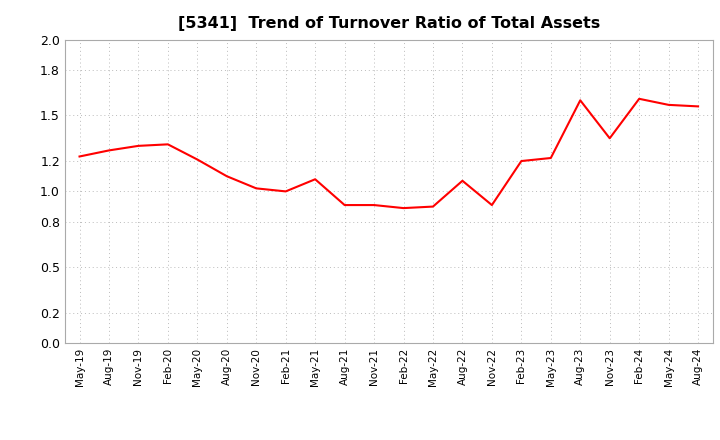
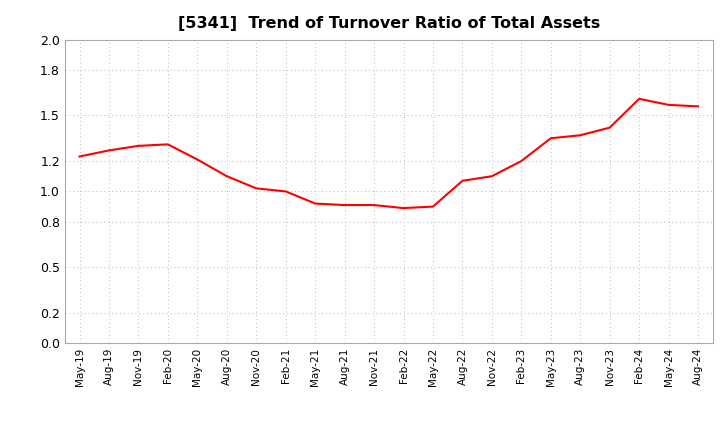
May-21: 1.08 -> 0.92
Nov-22: 0.91 -> 1.10
May-23: 1.22 -> 1.35
Aug-23: 1.60 -> 1.37
Nov-23: 1.35 -> 1.42
